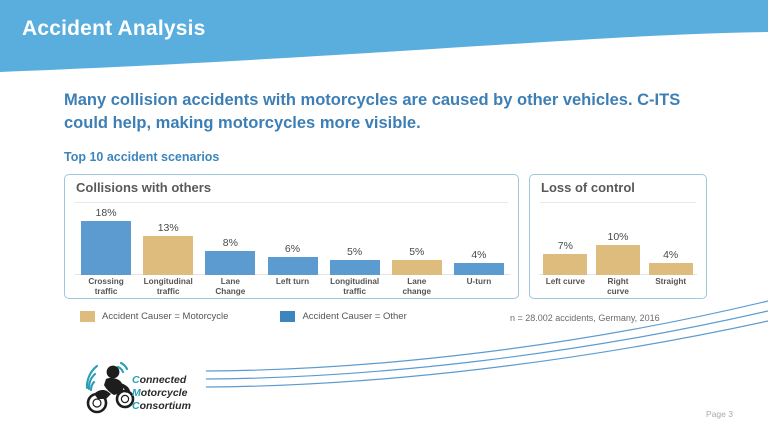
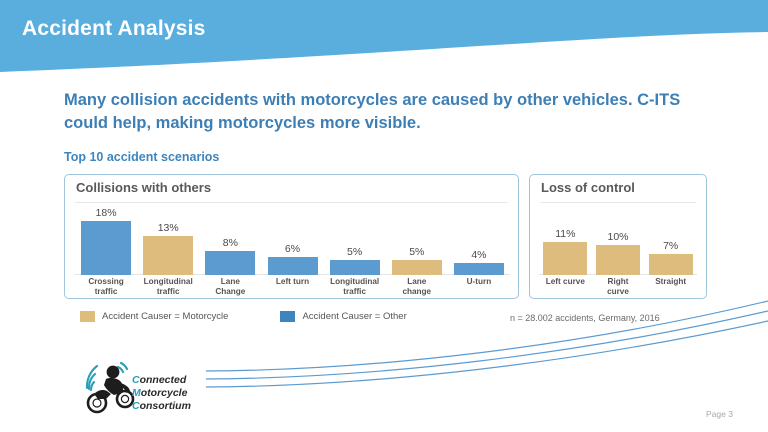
Loss of control/Left curve: 7% -> 11%
Loss of control/Straight: 4% -> 7%
